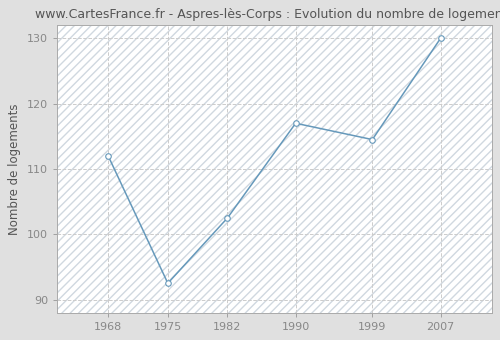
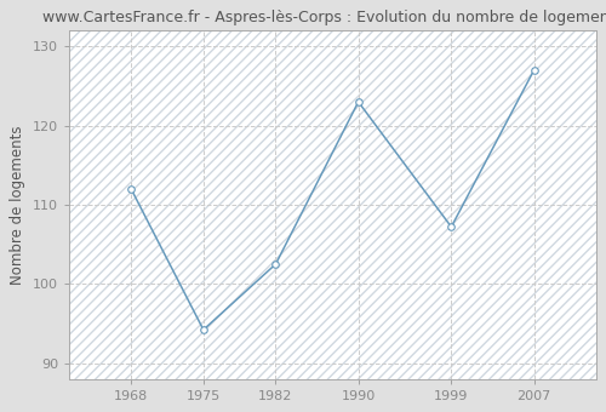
1975: 92.5 -> 94.2
1990: 117.0 -> 123.0
1999: 114.5 -> 107.2
2007: 130.0 -> 127.0
